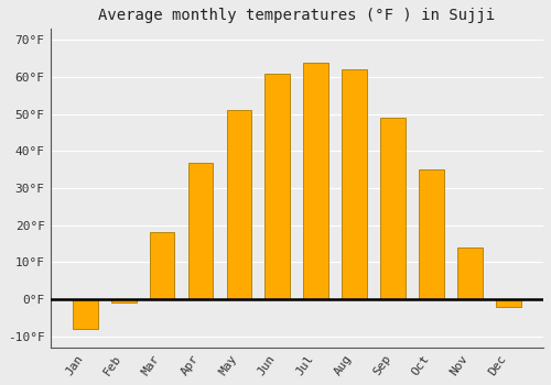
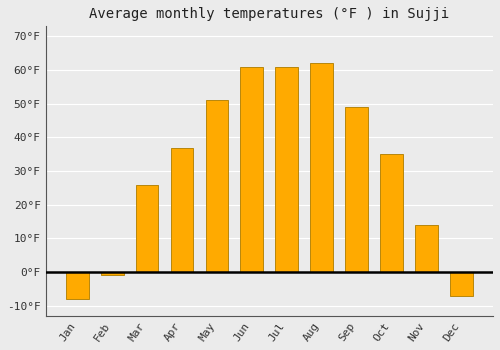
Mar: 18°F -> 26°F
Jul: 64°F -> 61°F
Dec: -2°F -> -7°F
